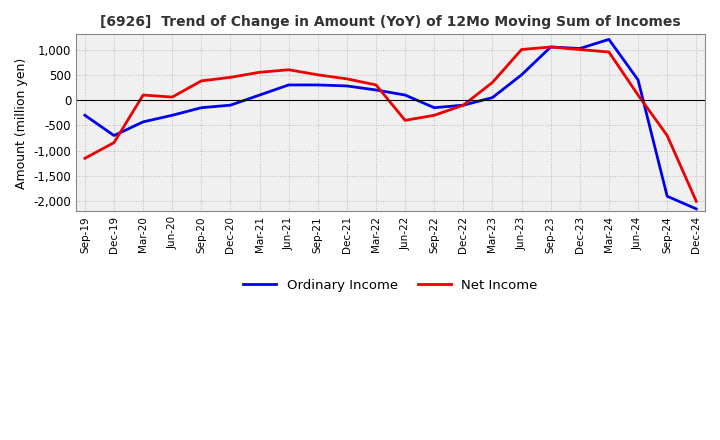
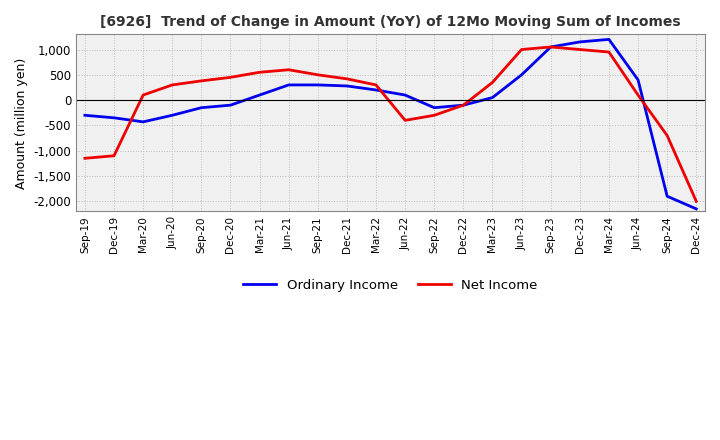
Ordinary Income/Dec-19: -700 -> -350
Net Income/Dec-19: -840 -> -1,100
Net Income/Jun-20: 60 -> 300
Ordinary Income/Dec-23: 1,020 -> 1,150
